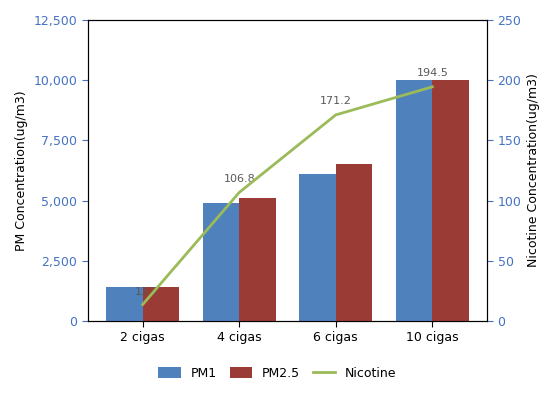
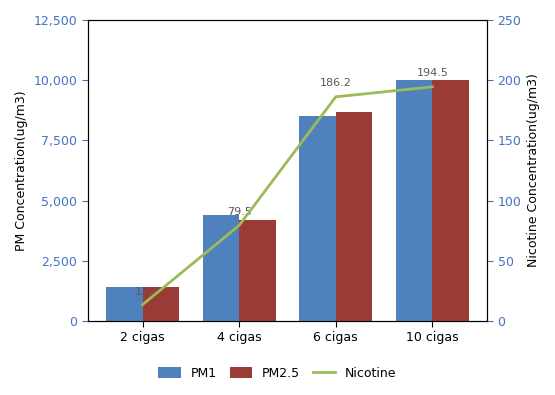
PM1/4 cigas: 4,900 -> 4,400
Nicotine/4 cigas: 106.8 -> 79.5
PM2.5/4 cigas: 5,100 -> 4,200
PM1/6 cigas: 6,100 -> 8,500
Nicotine/6 cigas: 171.2 -> 186.2
PM2.5/6 cigas: 6,500 -> 8,700
